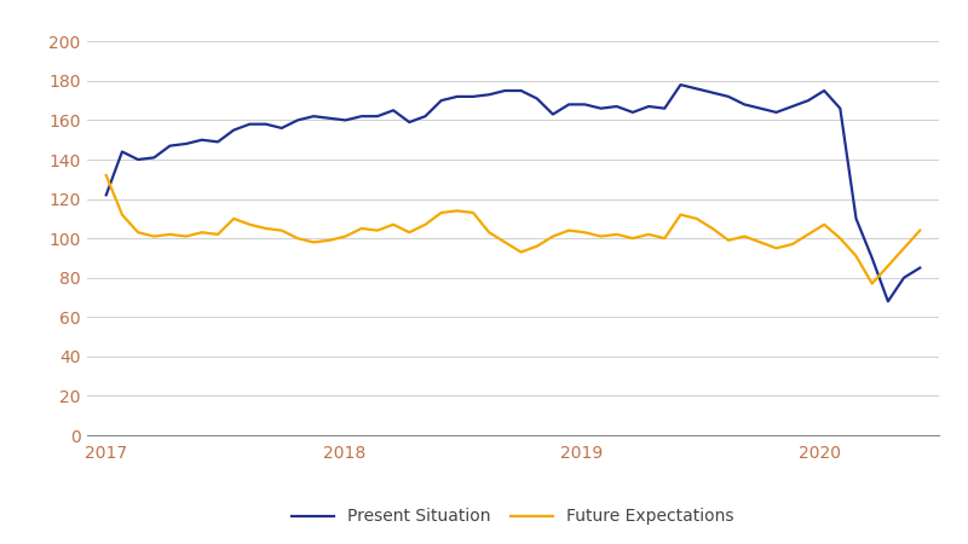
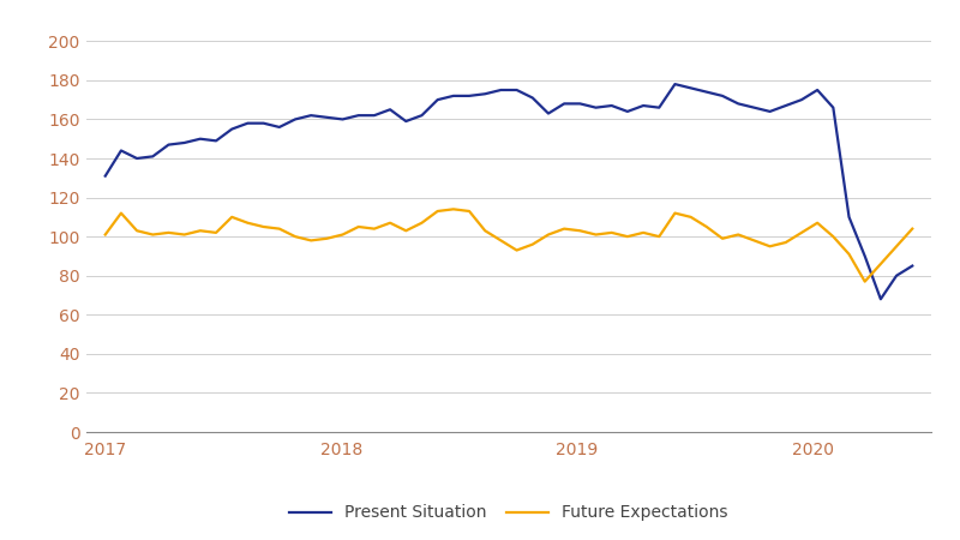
Present Situation/2017: 122 -> 131
Future Expectations/2017: 132 -> 101
